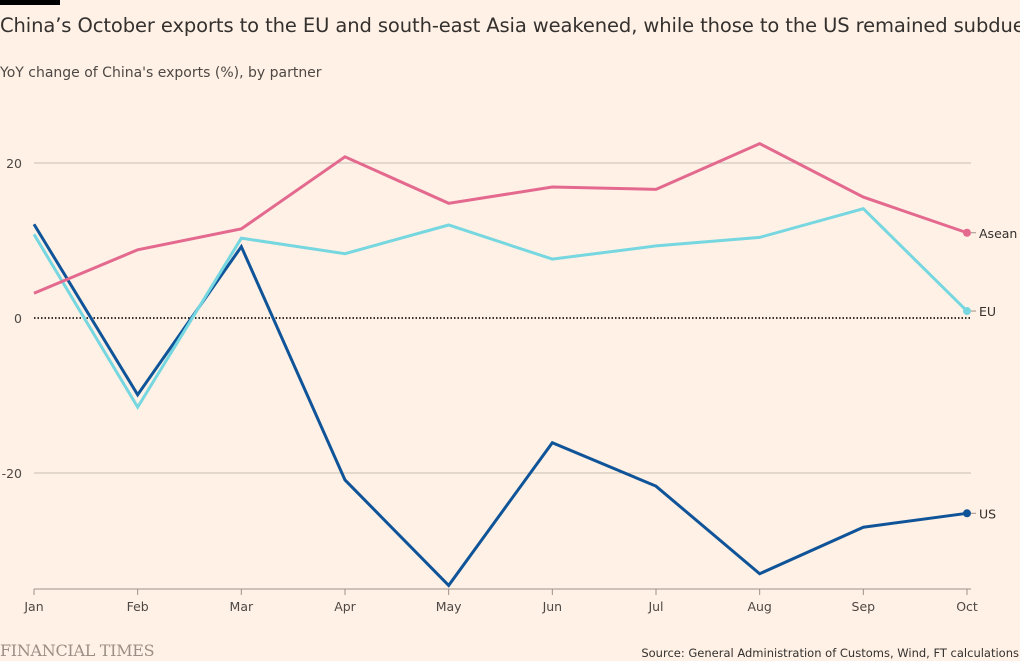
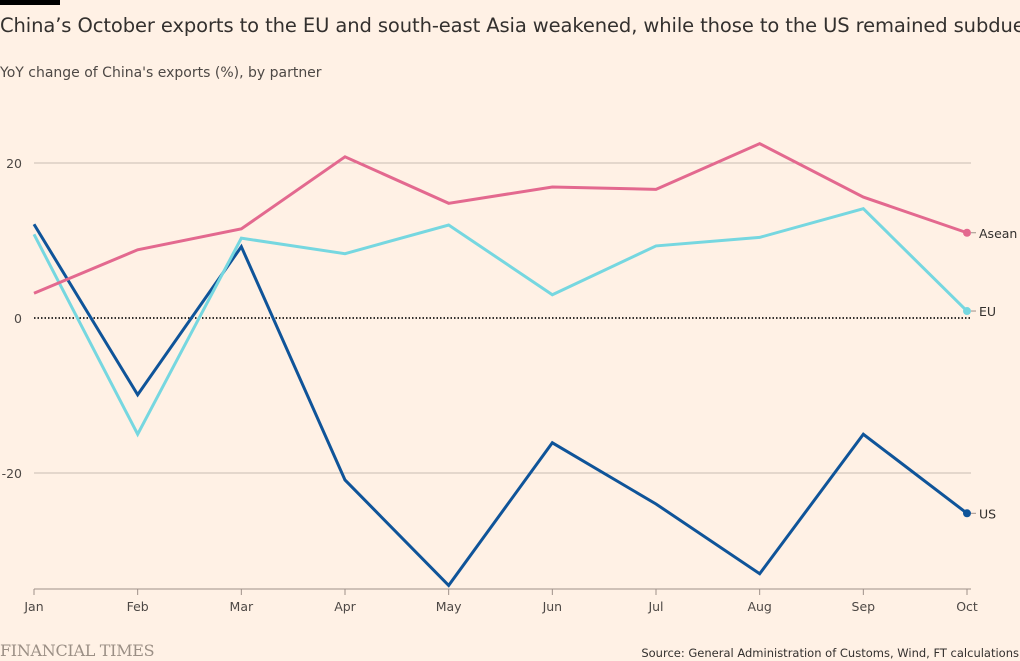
EU/Feb: -12 -> -15
EU/Jun: 8 -> 3
US/Jul: -22 -> -24
US/Sep: -27 -> -15
